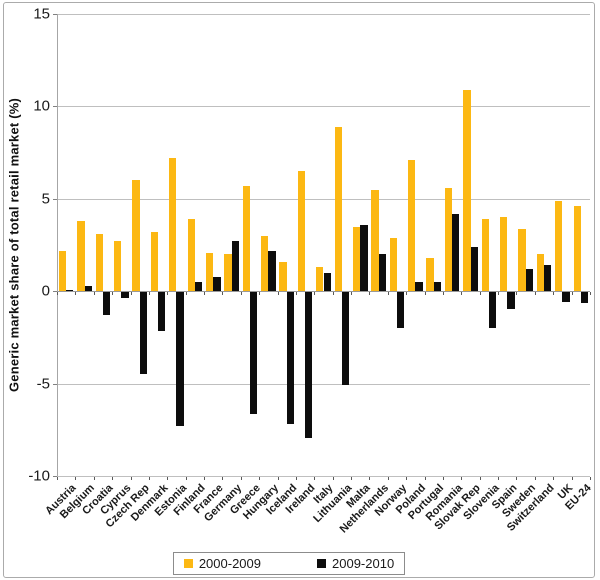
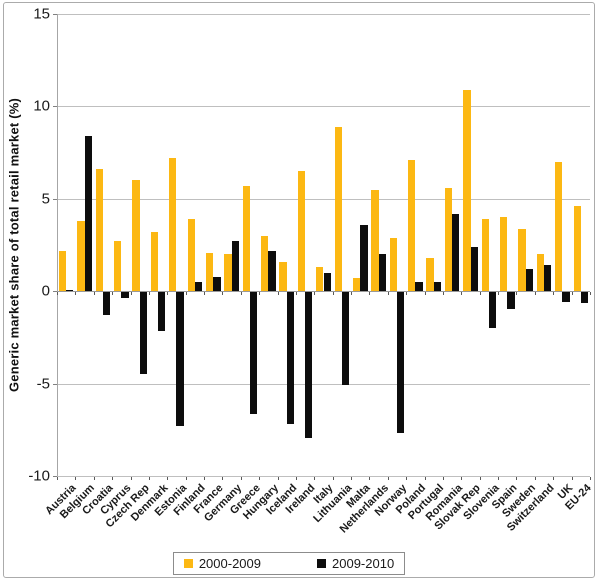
2009-2010/Belgium: 0.3 -> 8.4
2000-2009/Croatia: 3.1 -> 6.6
2000-2009/Malta: 3.5 -> 0.7
2009-2010/Norway: -1.9 -> -7.6
2000-2009/UK: 4.9 -> 7.0
